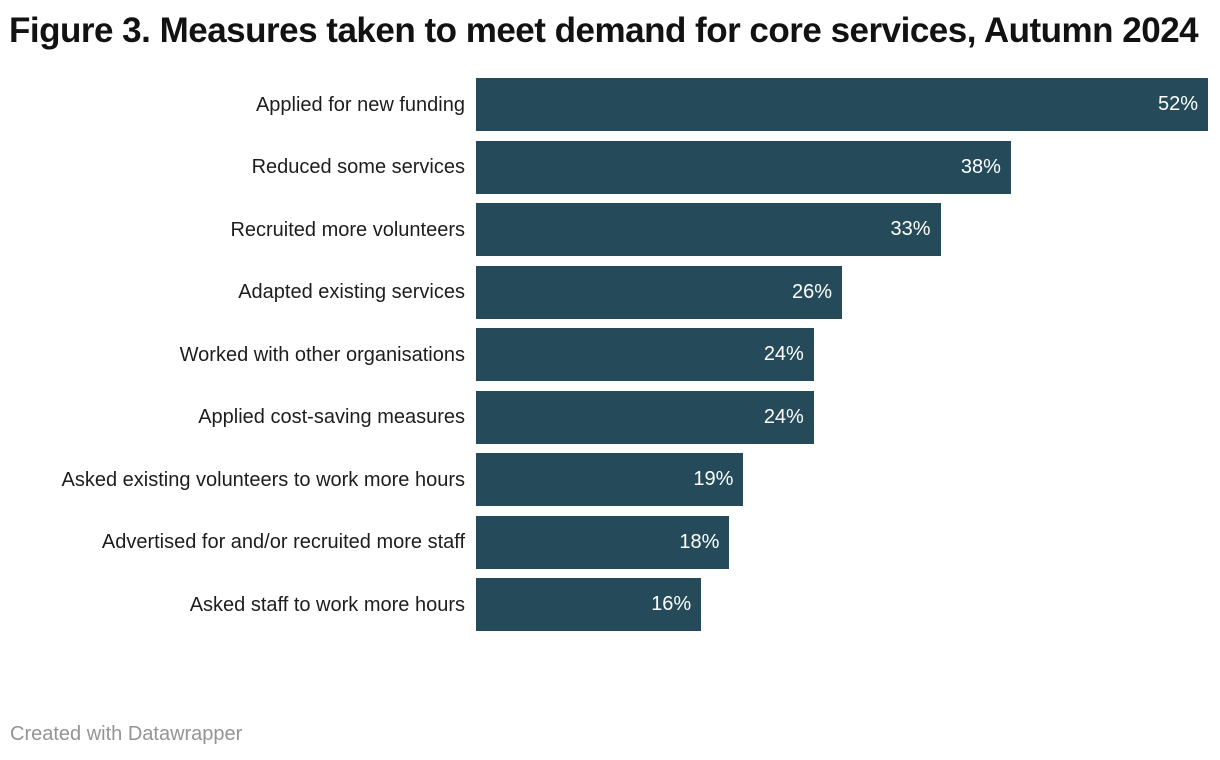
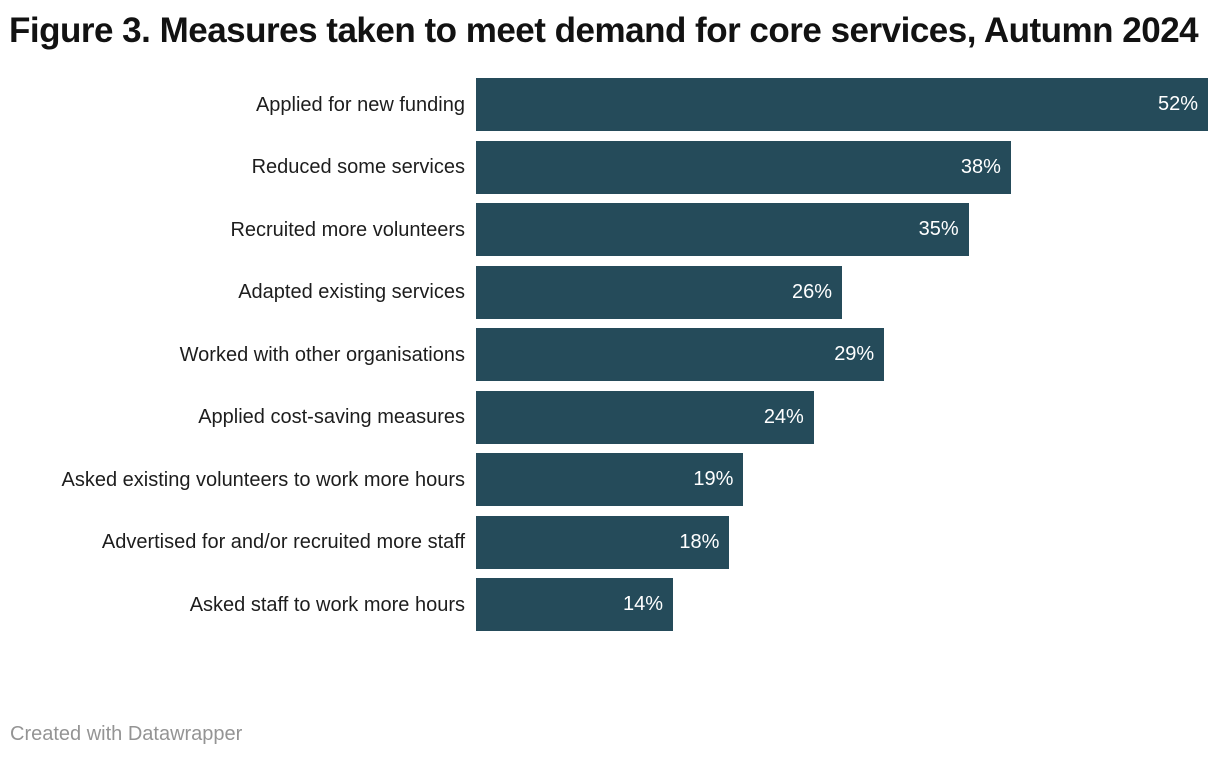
Recruited more volunteers: 33% -> 35%
Worked with other organisations: 24% -> 29%
Asked staff to work more hours: 16% -> 14%
